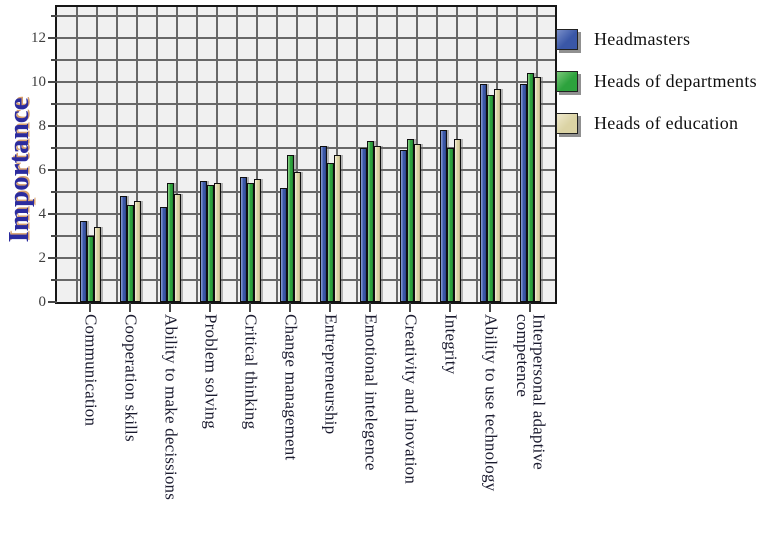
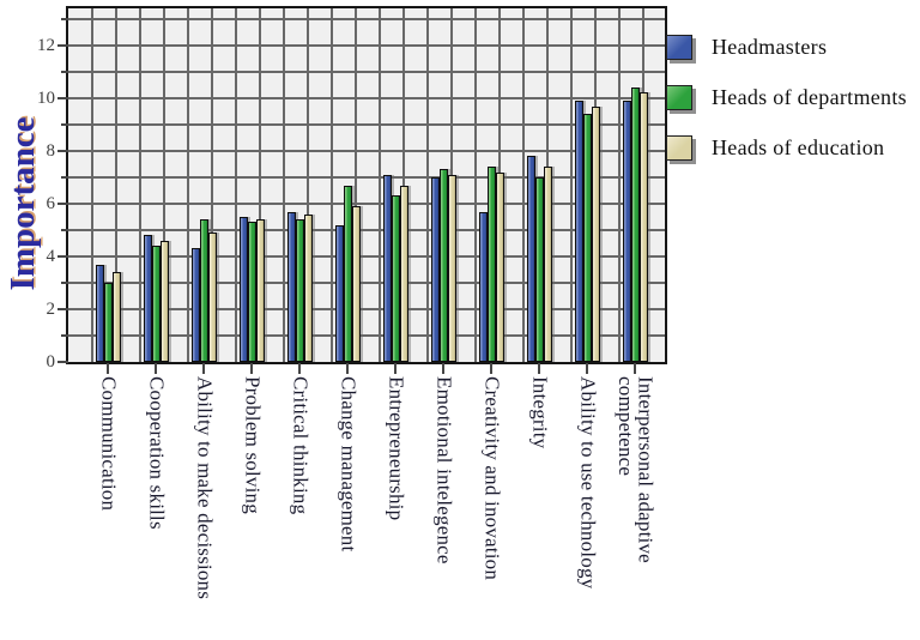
Headmasters/Creativity and inovation: 6.9 -> 5.7
